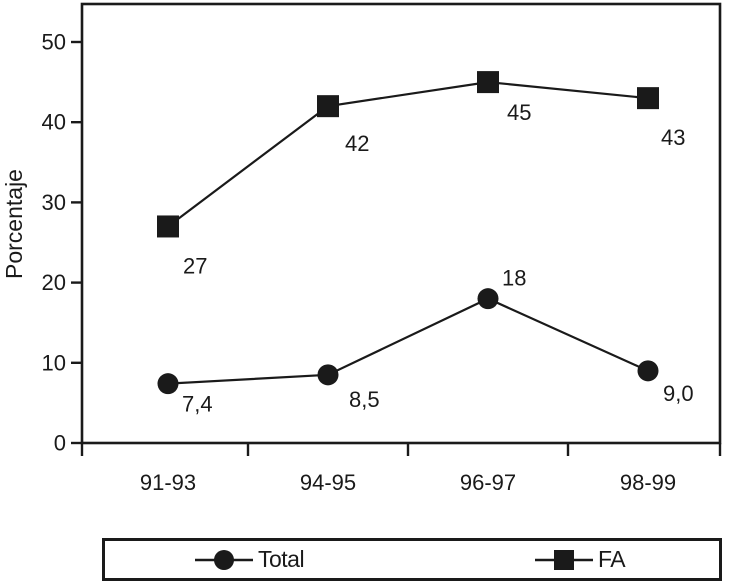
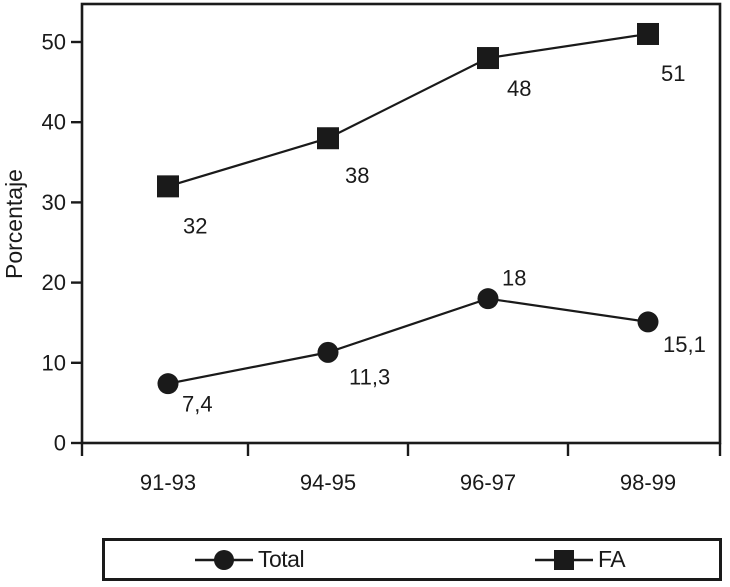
FA/91-93: 27 -> 32
Total/94-95: 8,5 -> 11,3
FA/94-95: 42 -> 38
FA/96-97: 45 -> 48
Total/98-99: 9,0 -> 15,1
FA/98-99: 43 -> 51
